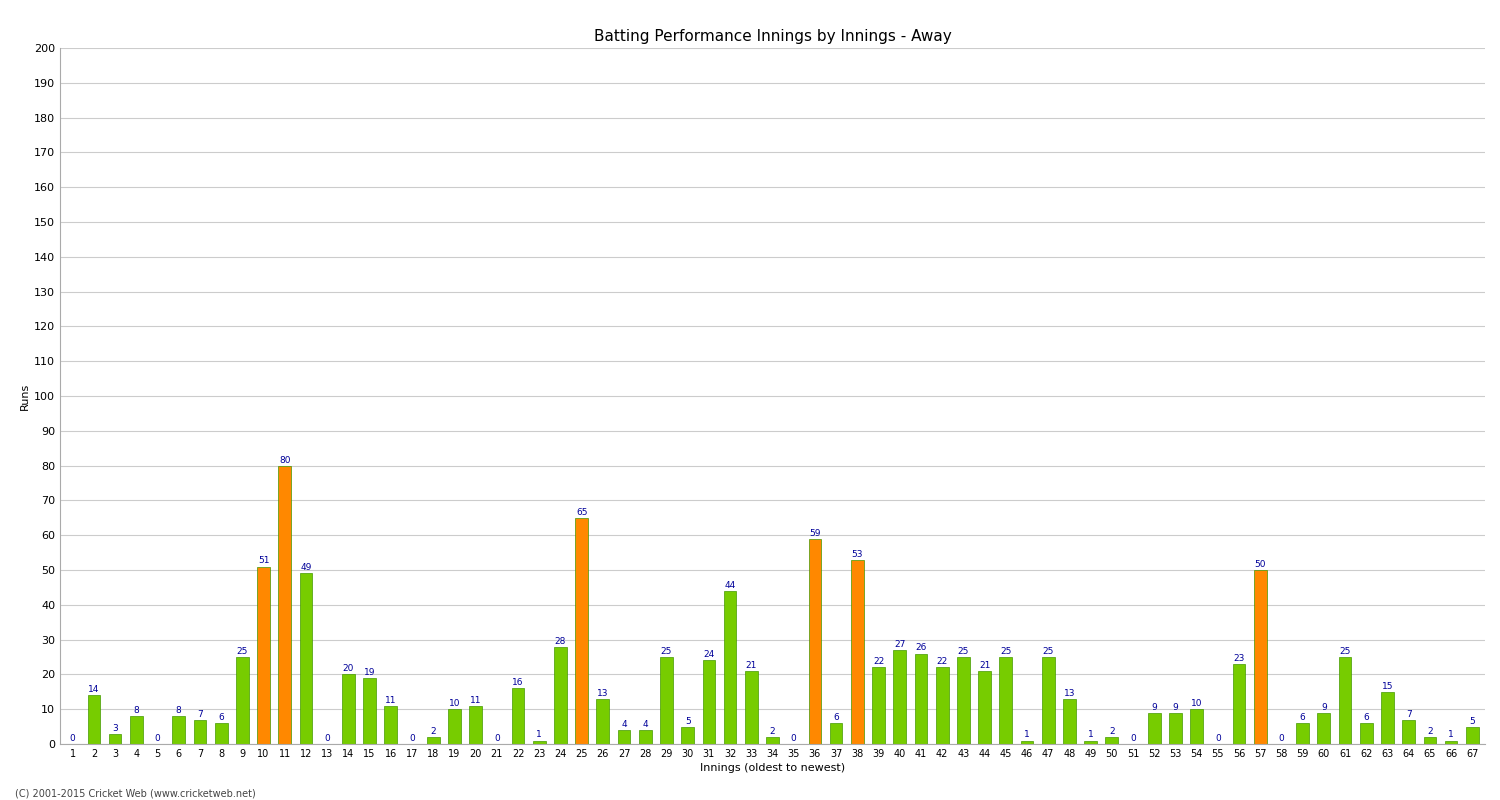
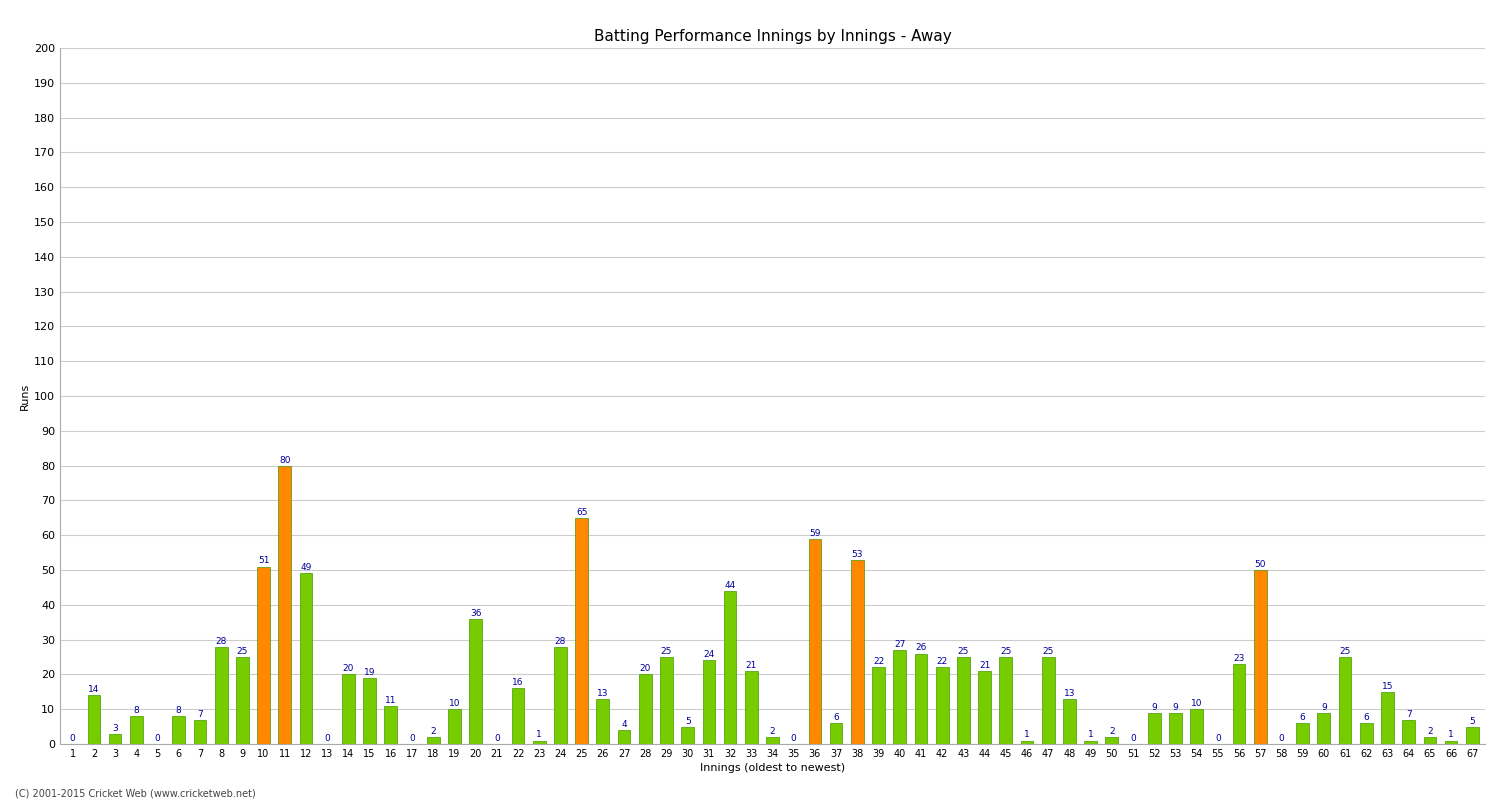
8: 6 -> 28
20: 11 -> 36
28: 4 -> 20
